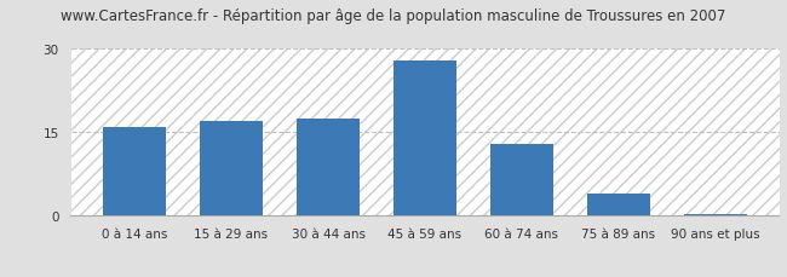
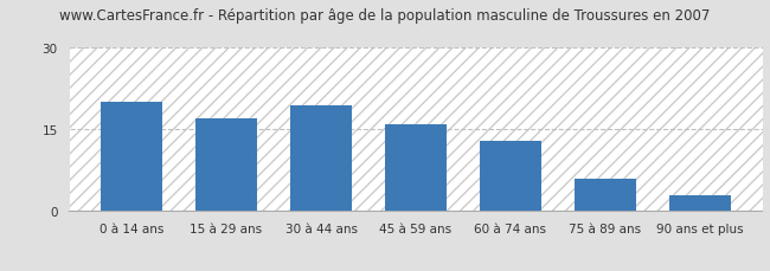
0 à 14 ans: 16.0 -> 20.0
30 à 44 ans: 17.5 -> 19.5
45 à 59 ans: 28.0 -> 16.0
75 à 89 ans: 4.0 -> 6.0
90 ans et plus: 0.3 -> 3.0
